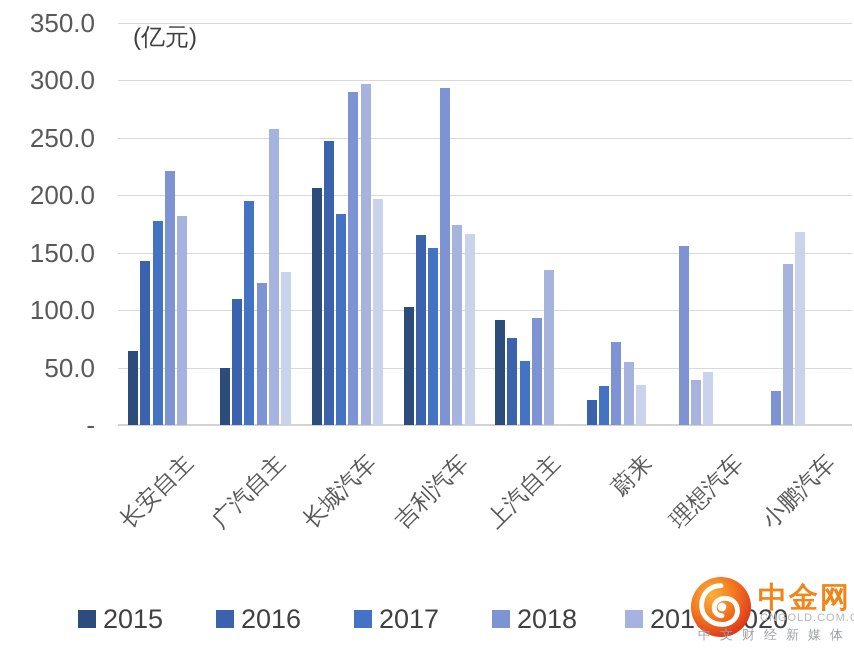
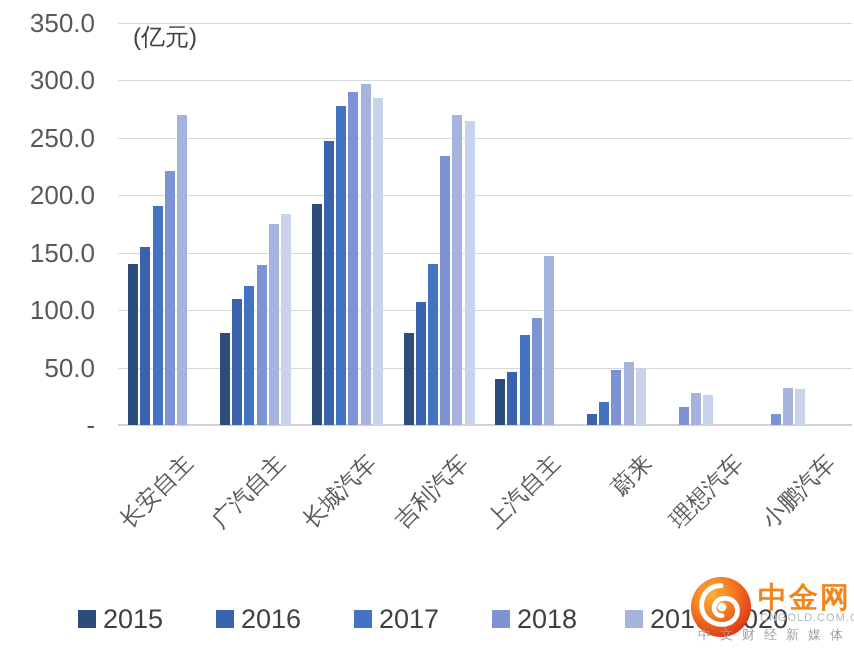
2015/长安自主: 64 -> 140
2016/长安自主: 143 -> 155
2017/长安自主: 178 -> 191
2019/长安自主: 182 -> 270
2015/广汽自主: 50 -> 80
2017/广汽自主: 195 -> 121
2018/广汽自主: 124 -> 139
2019/广汽自主: 258 -> 175
2020/广汽自主: 133 -> 184
2015/长城汽车: 206 -> 192
2017/长城汽车: 184 -> 278
2020/长城汽车: 197 -> 285
2015/吉利汽车: 103 -> 80
2016/吉利汽车: 165 -> 107
2017/吉利汽车: 154 -> 140
2018/吉利汽车: 293 -> 234
2019/吉利汽车: 174 -> 270
2020/吉利汽车: 166 -> 265
2015/上汽自主: 91 -> 40
2016/上汽自主: 76 -> 46
2017/上汽自主: 56 -> 78
2019/上汽自主: 135 -> 147
2016/蔚来: 22 -> 10
2017/蔚来: 34 -> 20
2018/蔚来: 72 -> 48
2020/蔚来: 35 -> 50
2018/理想汽车: 156 -> 16
2019/理想汽车: 39 -> 28
2020/理想汽车: 46 -> 26
2018/小鹏汽车: 30 -> 10
2019/小鹏汽车: 140 -> 32
2020/小鹏汽车: 168 -> 31
